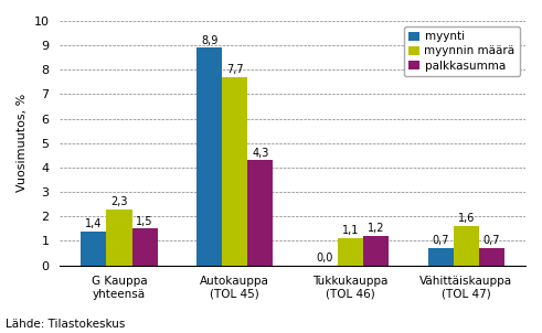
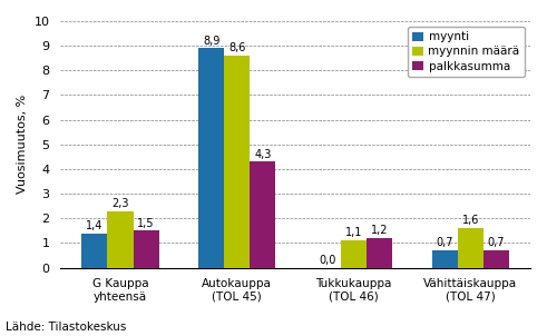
myynnin määrä/Autokauppa (TOL 45): 7,7 -> 8,6
